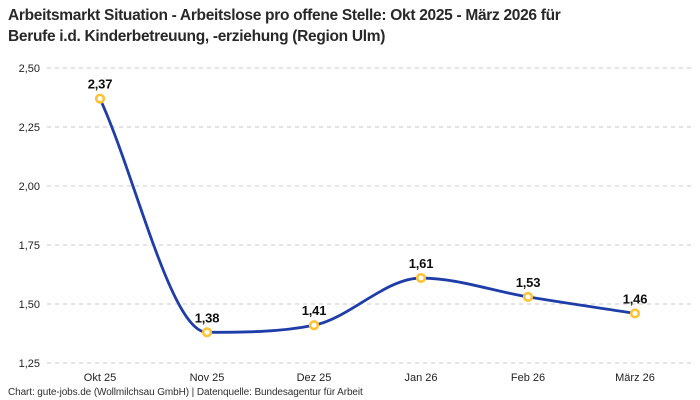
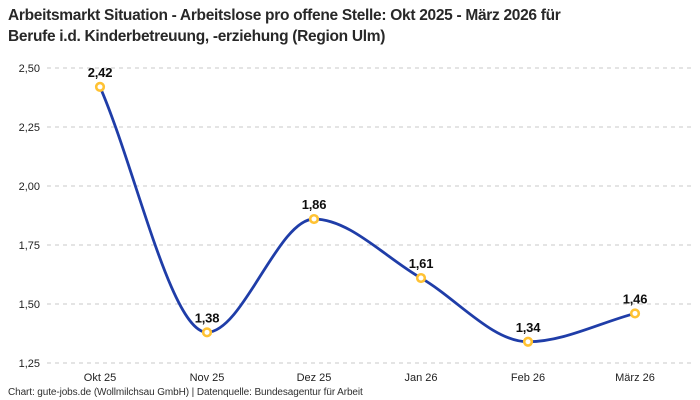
Okt 25: 2,37 -> 2,42
Dez 25: 1,41 -> 1,86
Feb 26: 1,53 -> 1,34
